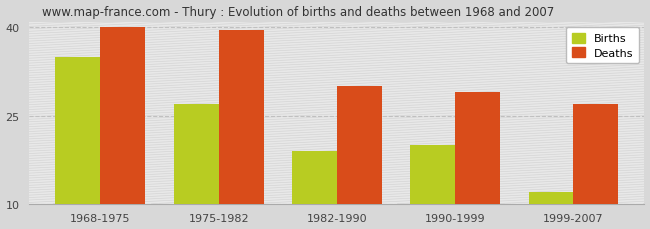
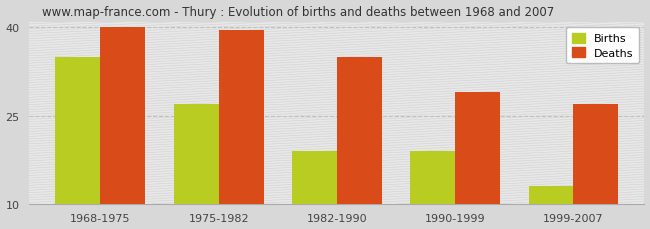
Deaths/1982-1990: 30.0 -> 35.0
Births/1990-1999: 20 -> 19
Births/1999-2007: 12 -> 13
